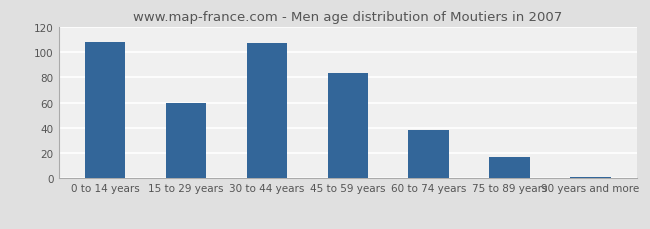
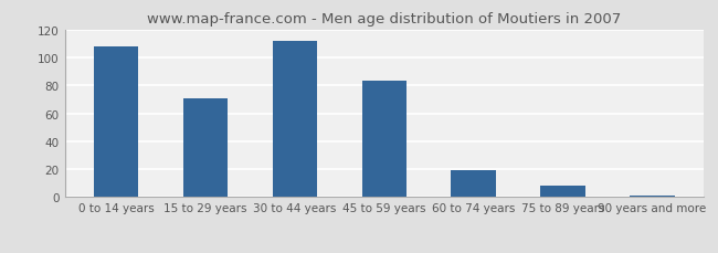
15 to 29 years: 60 -> 71
30 to 44 years: 107 -> 112
60 to 74 years: 38 -> 19
75 to 89 years: 17 -> 8
